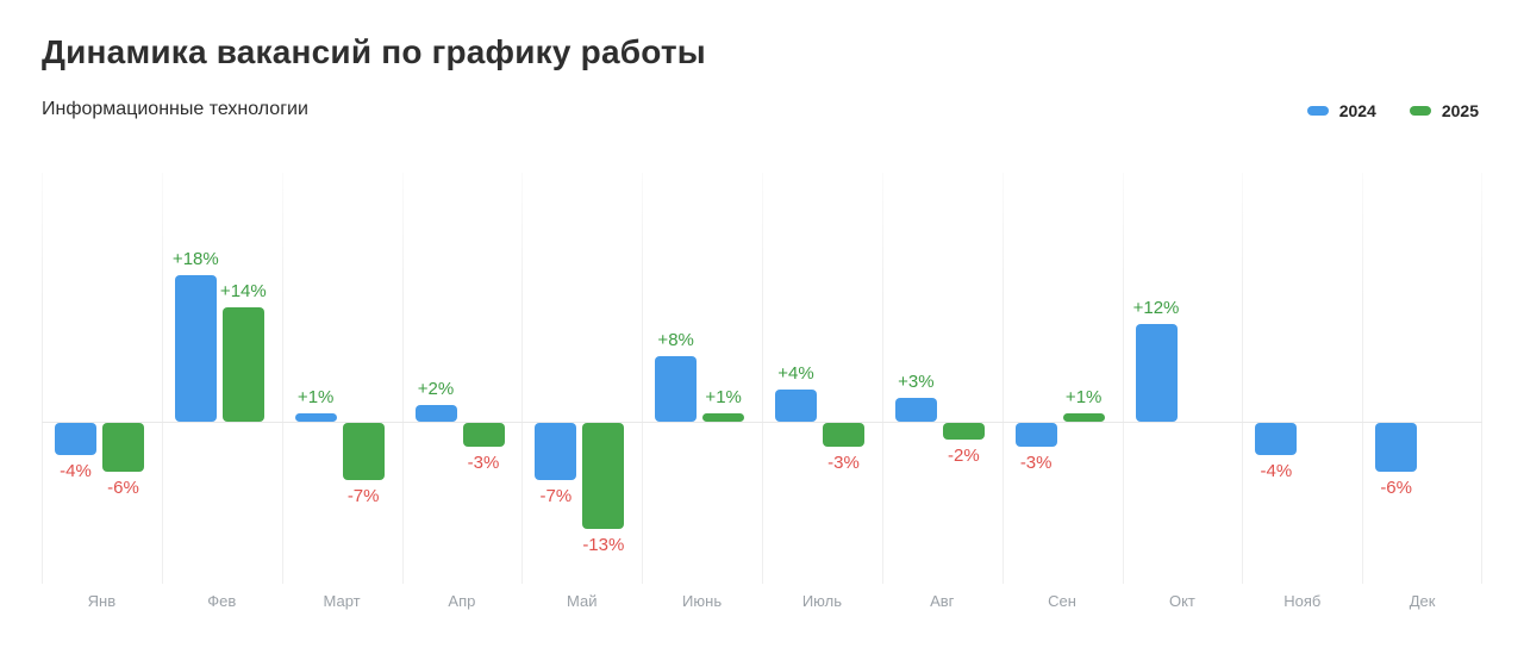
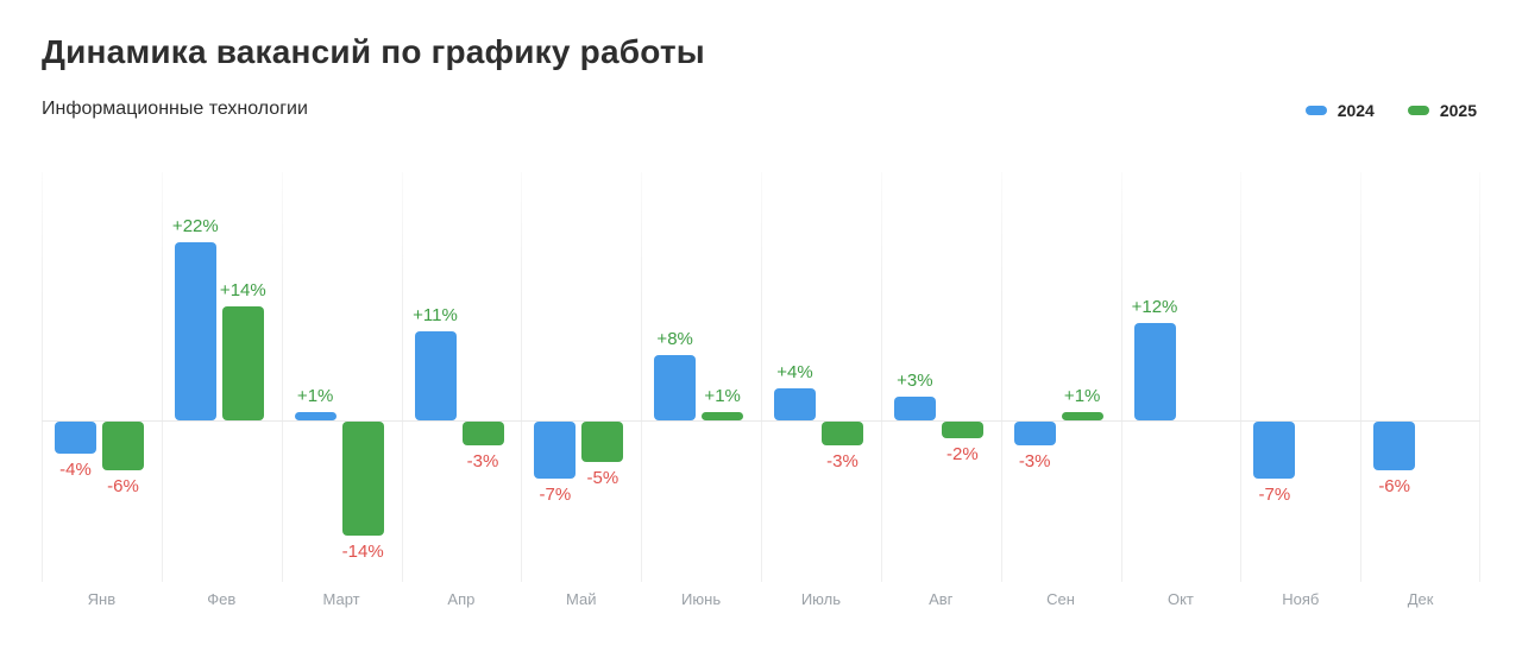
2024/Фев: +18% -> +22%
2025/Март: -7% -> -14%
2024/Апр: +2% -> +11%
2025/Май: -13% -> -5%
2024/Нояб: -4% -> -7%
